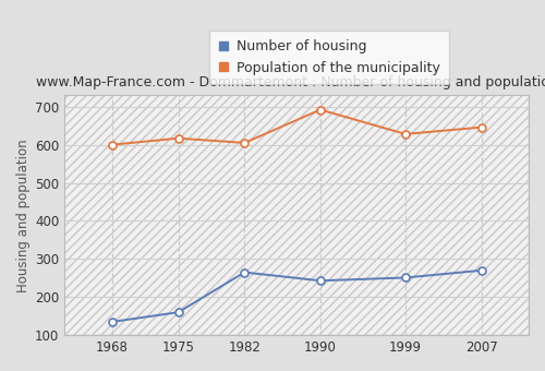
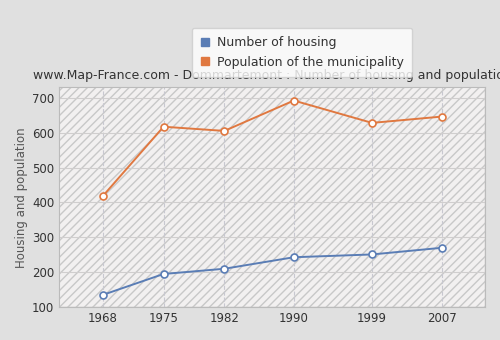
Population of the municipality/1968: 600 -> 418
Number of housing/1975: 160 -> 195
Number of housing/1982: 265 -> 210
